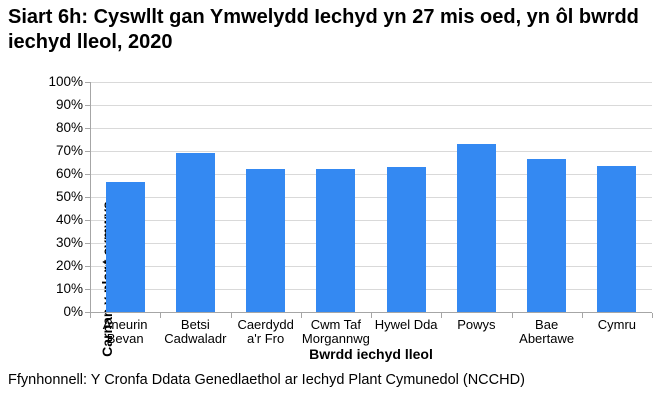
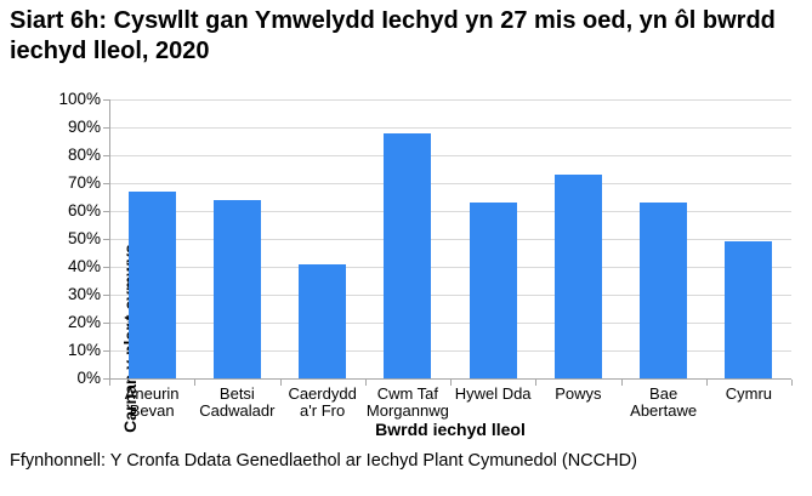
Aneurin Bevan: 56% -> 67%
Betsi Cadwaladr: 69% -> 64%
Caerdydd a'r Fro: 62% -> 41%
Cwm Taf Morgannwg: 62% -> 88%
Bae Abertawe: 66% -> 63%
Cymru: 64% -> 49%
